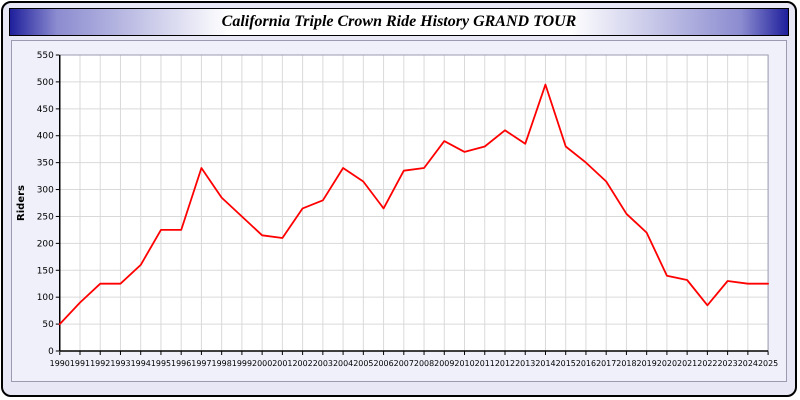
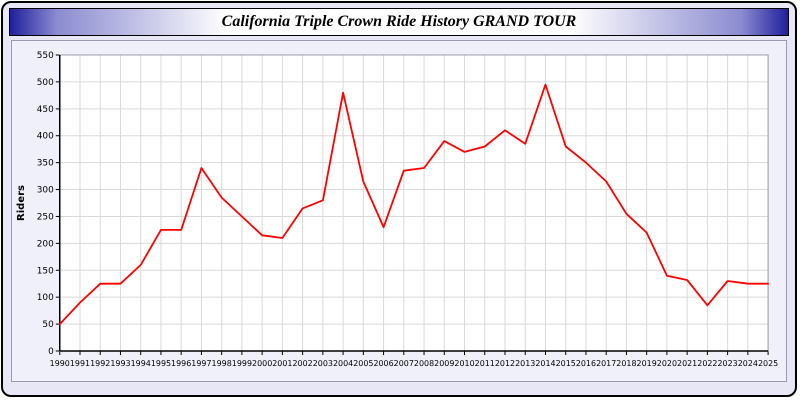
2004: 340 -> 480
2006: 260 -> 230
